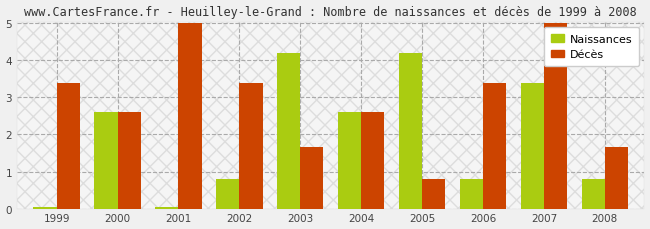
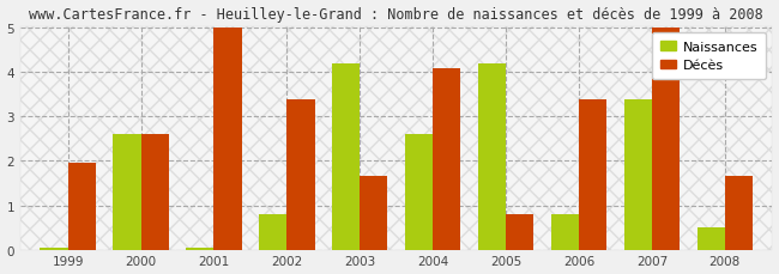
Décès/1999: 3.40 -> 1.95
Décès/2004: 2.60 -> 4.10
Naissances/2008: 0.80 -> 0.50
